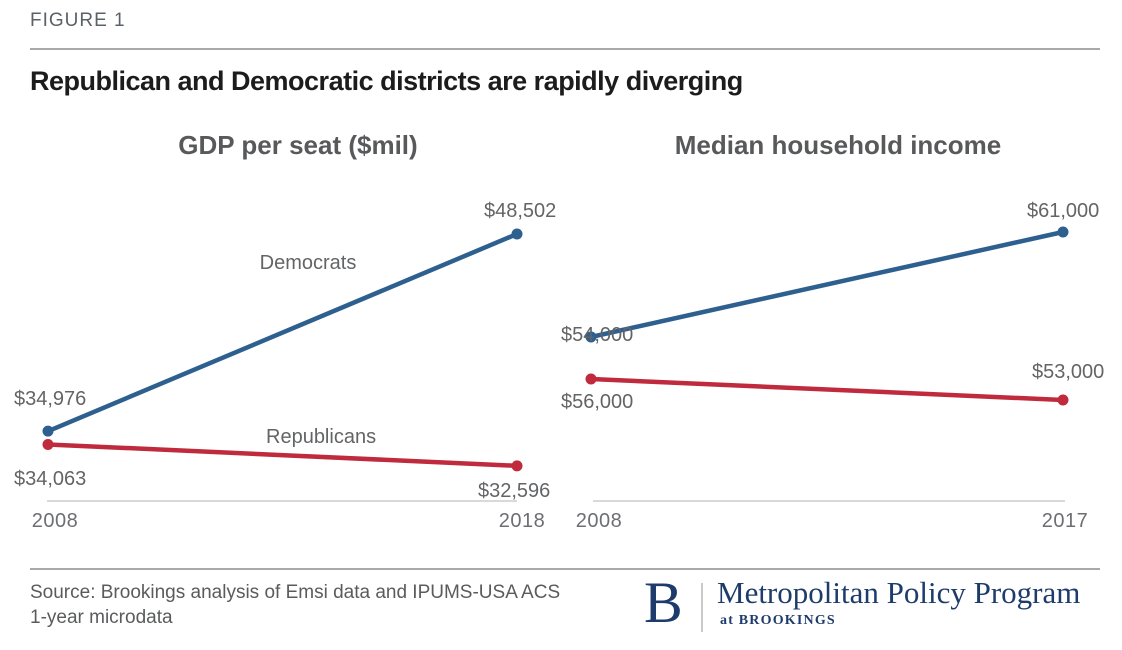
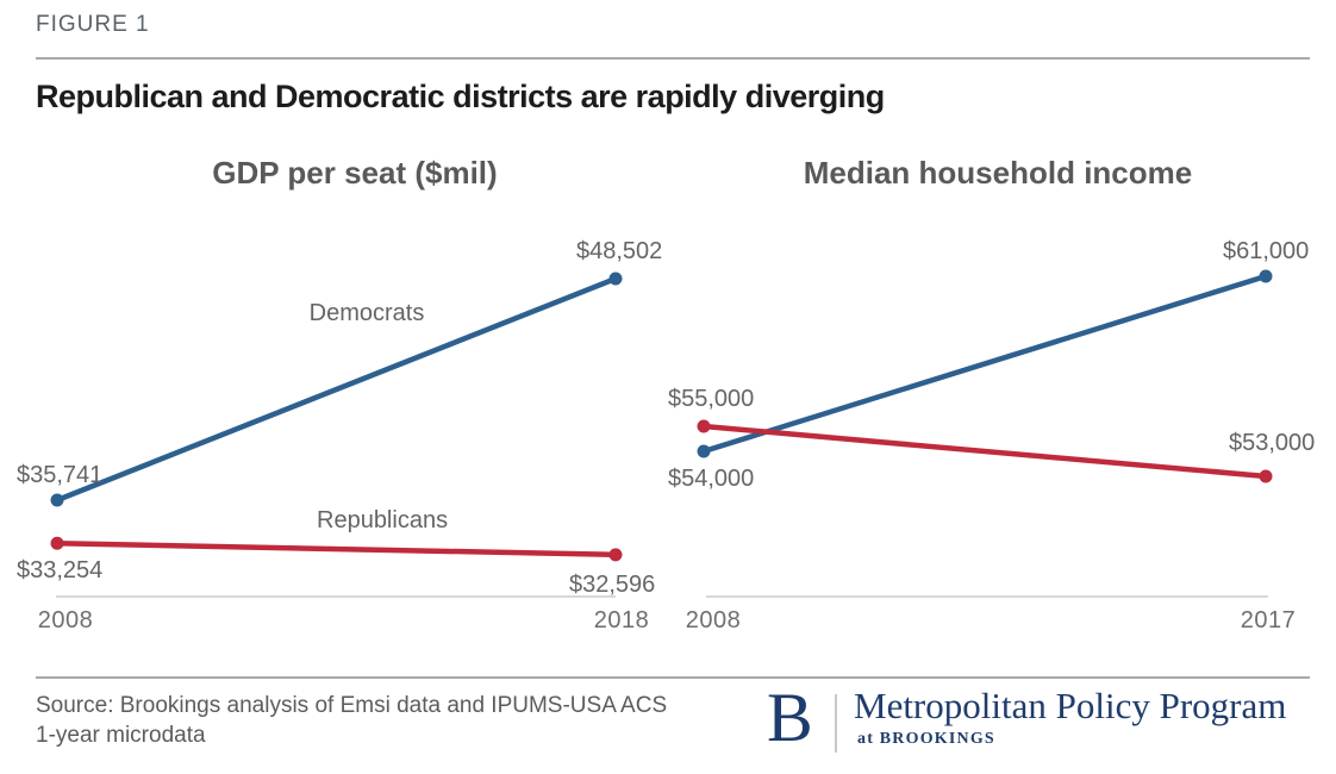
GDP per seat ($mil)/Democrats/2008: $34,976 -> $35,741
GDP per seat ($mil)/Republicans/2008: $34,063 -> $33,254
Median household income/Democrats/2008: $56,000 -> $54,000
Median household income/Republicans/2008: $54,000 -> $55,000
